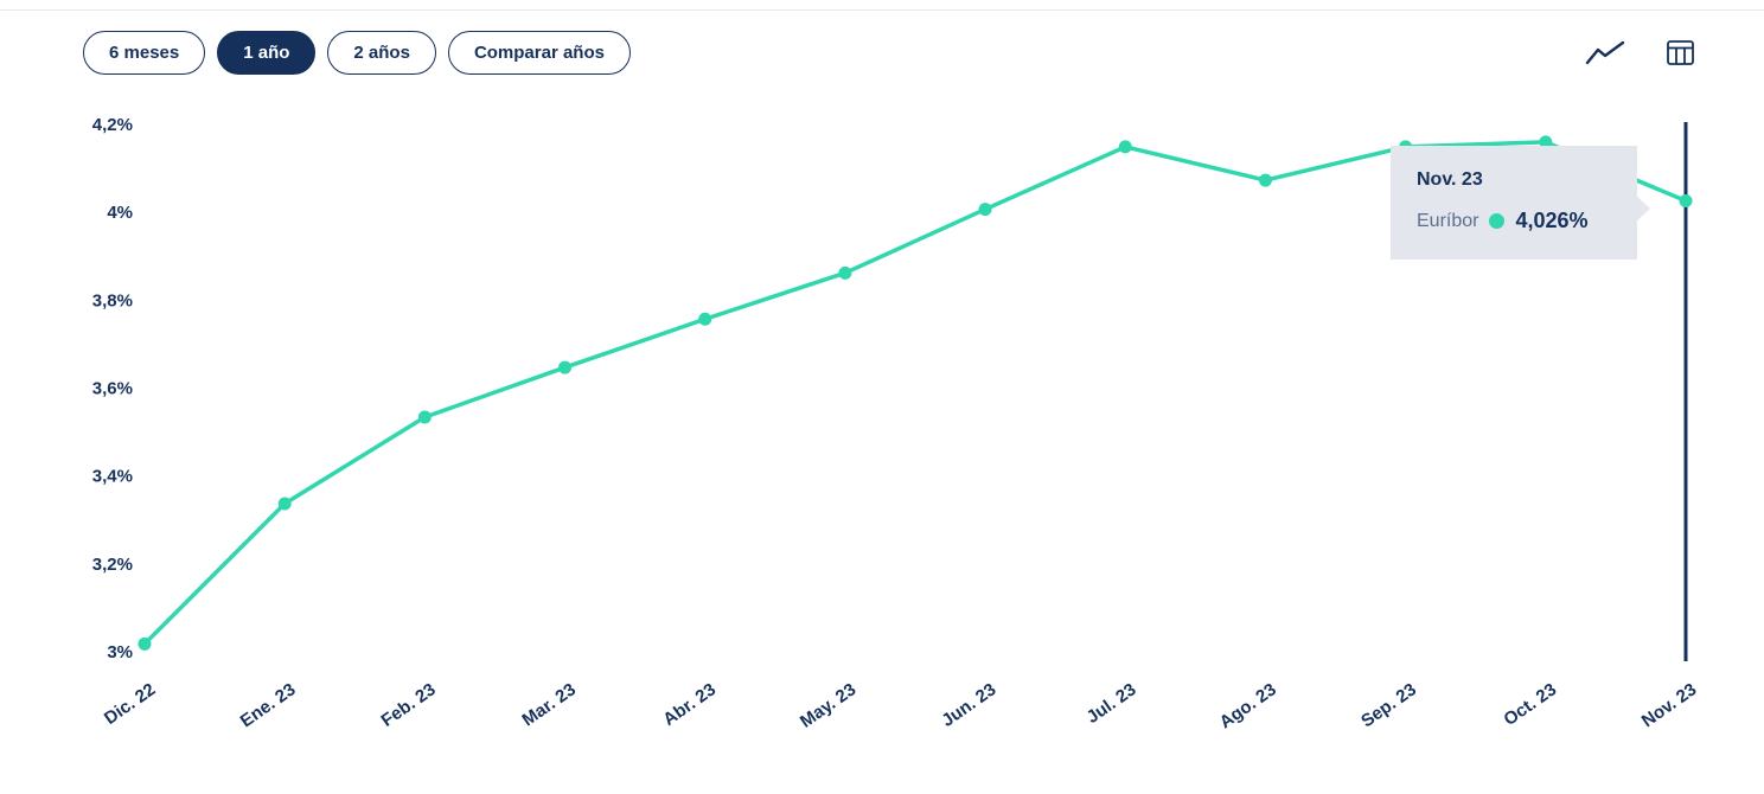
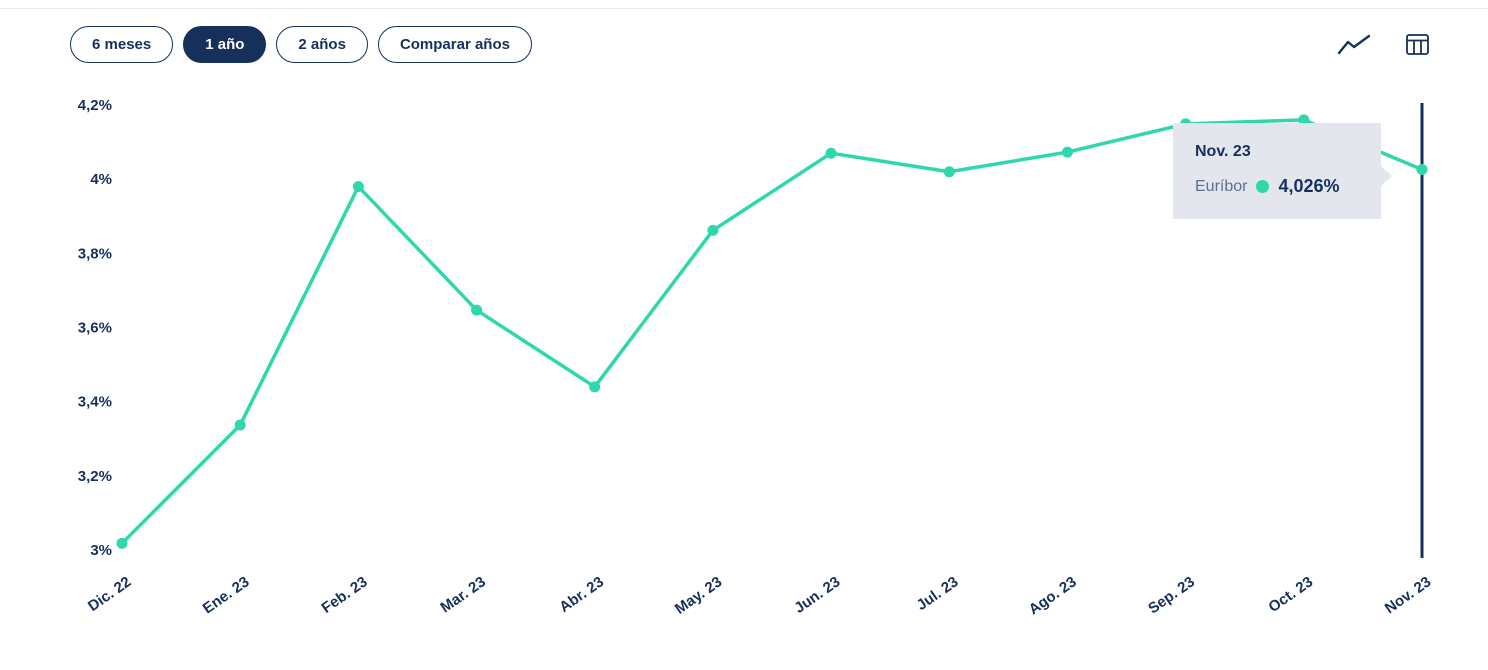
Feb. 23: 3,53% -> 3,98%
Abr. 23: 3,76% -> 3,44%
Jun. 23: 4,01% -> 4,07%
Jul. 23: 4,15% -> 4,02%
